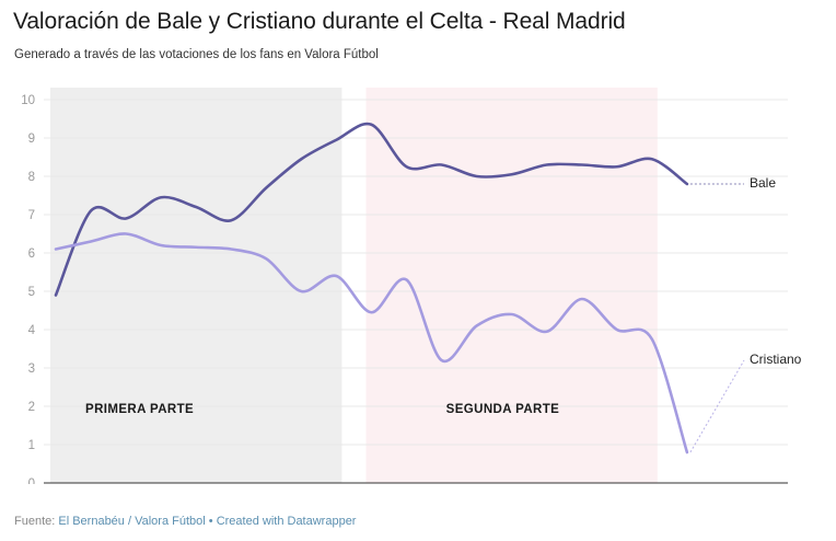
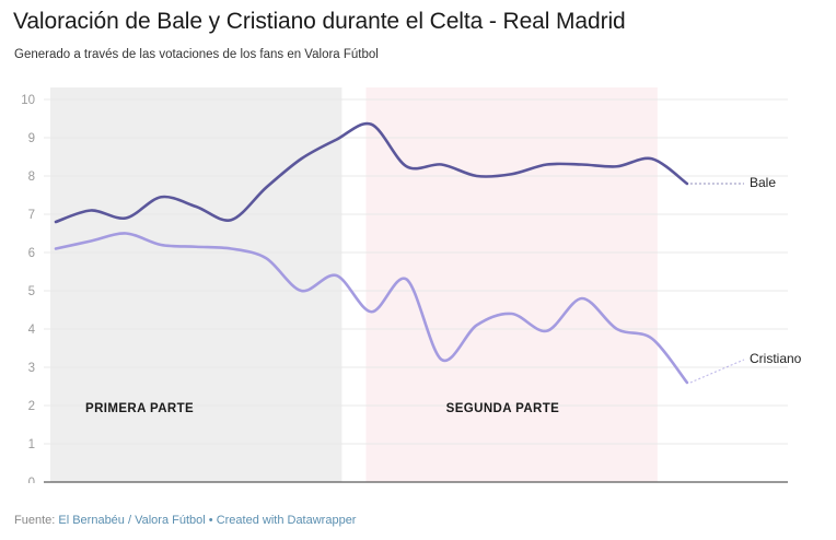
Bale/5: 4.9 -> 6.8
Cristiano/Post: 0.8 -> 2.6
